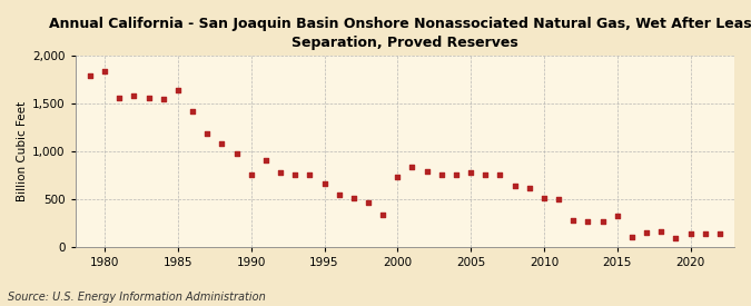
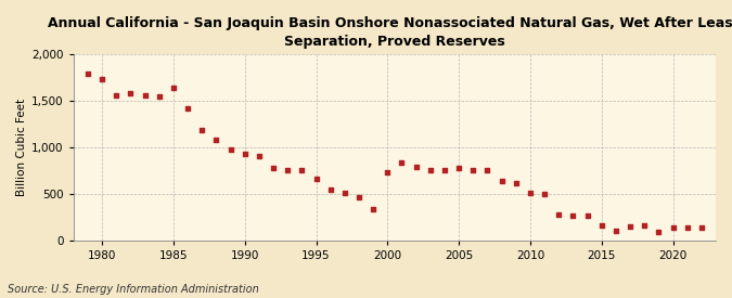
1980: 1,840 -> 1,730
1990: 760 -> 930
2015: 320 -> 160
